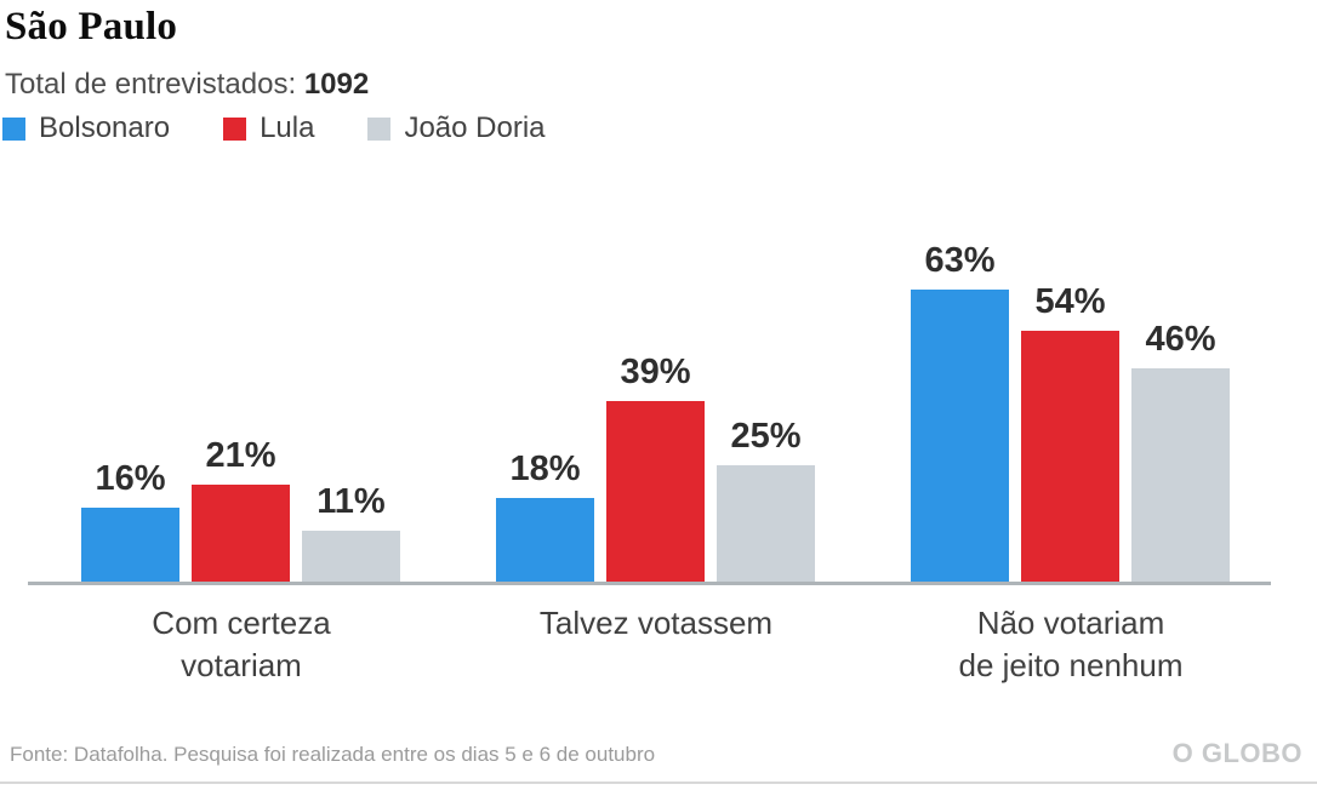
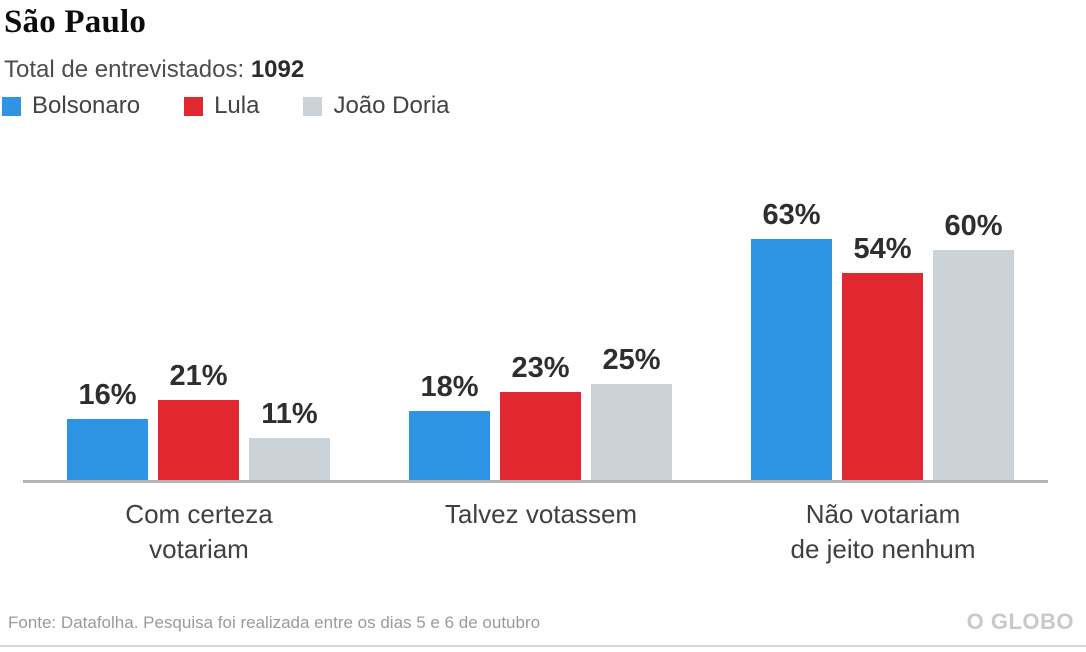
Lula/Talvez votassem: 39% -> 23%
João Doria/Não votariam de jeito nenhum: 46% -> 60%
